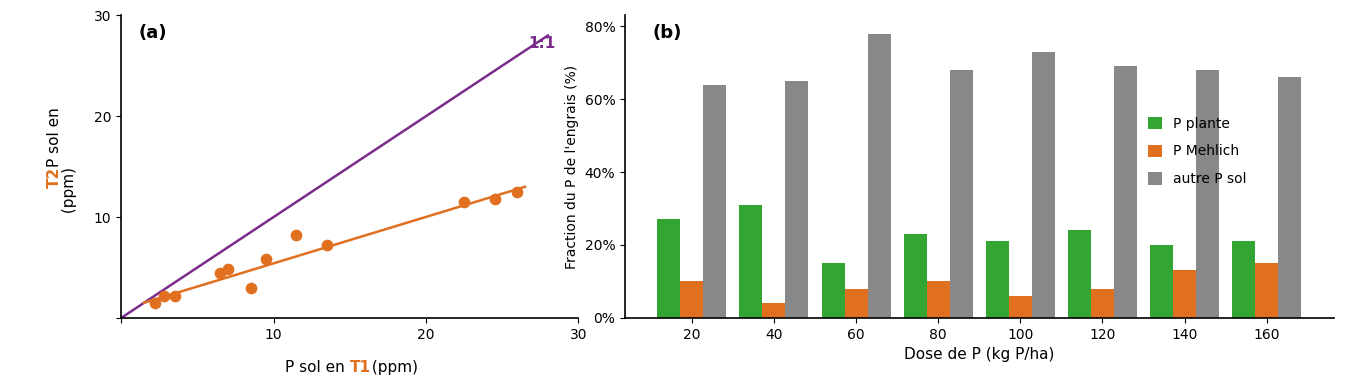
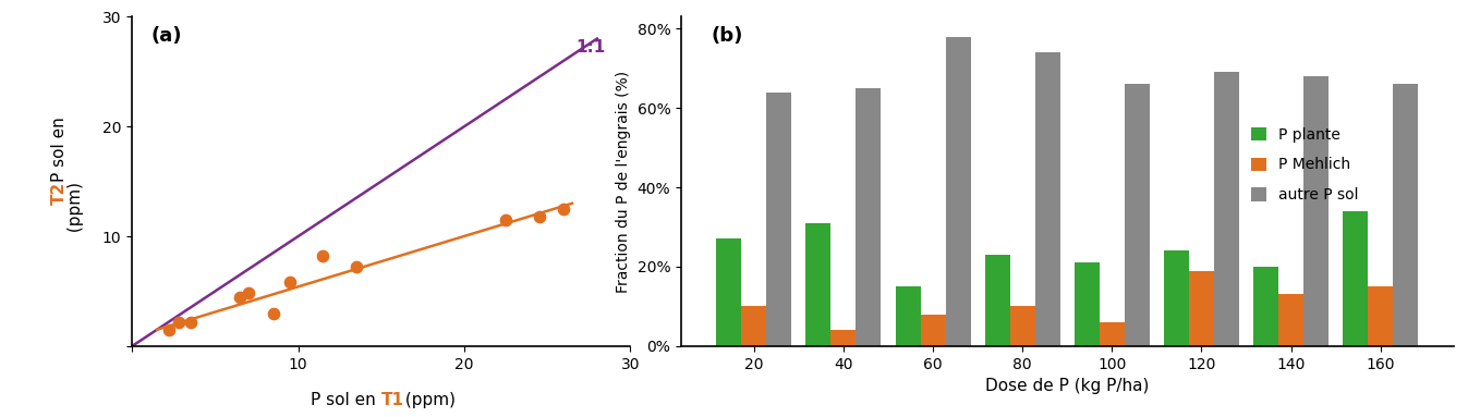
autre P sol/80: 68% -> 74%
autre P sol/100: 73% -> 66%
P Mehlich/120: 8% -> 19%
P plante/160: 21% -> 34%
